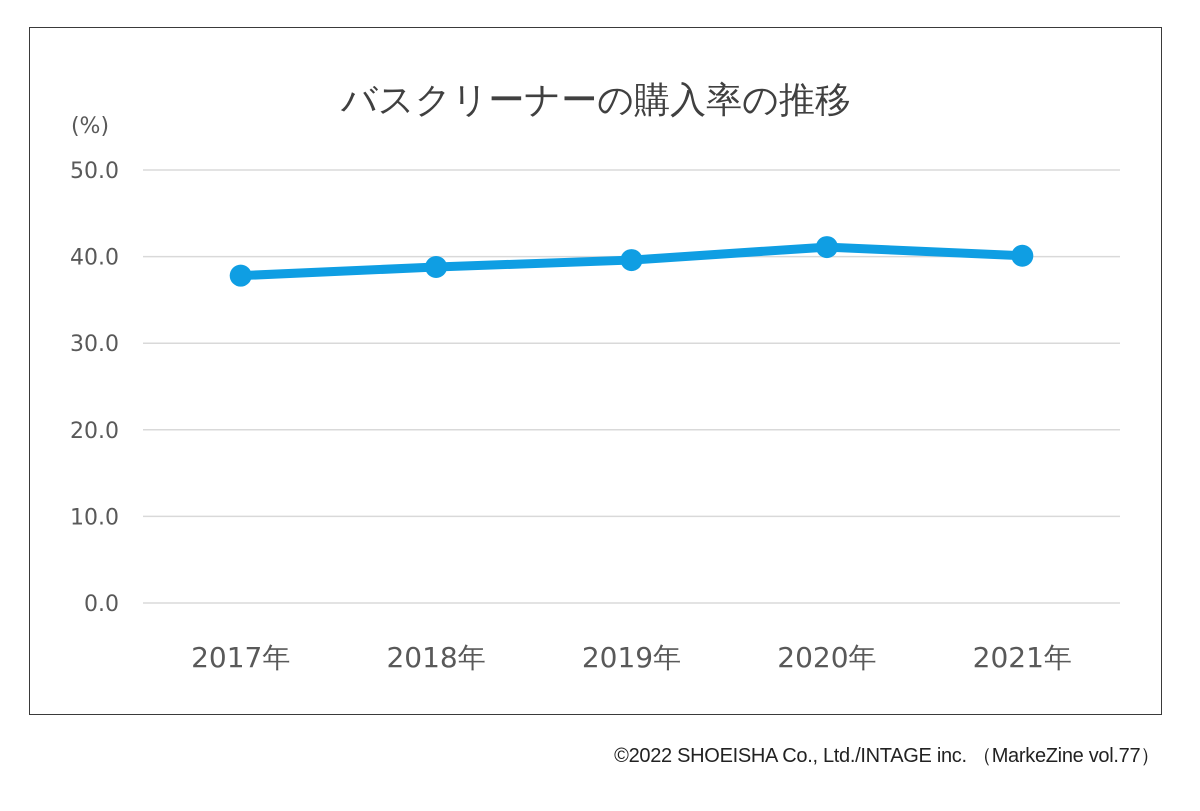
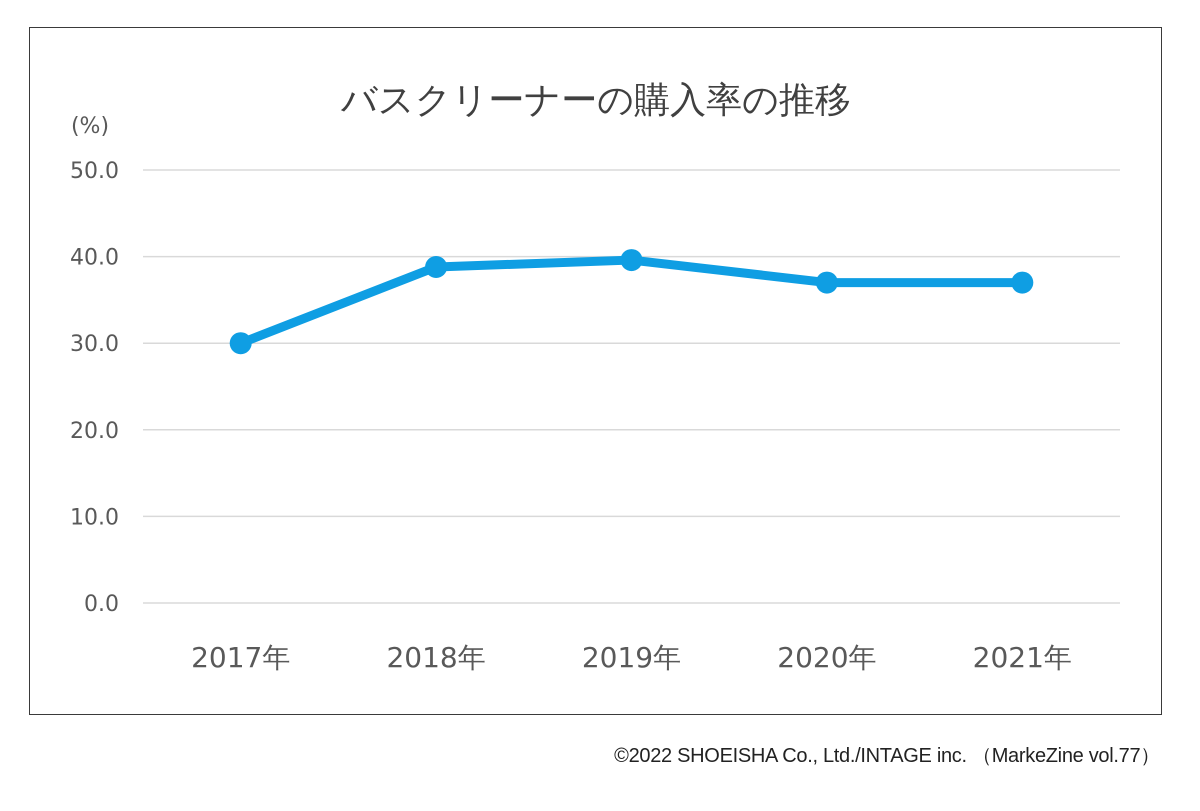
2017年: 38 -> 30
2020年: 41 -> 37
2021年: 40 -> 37
